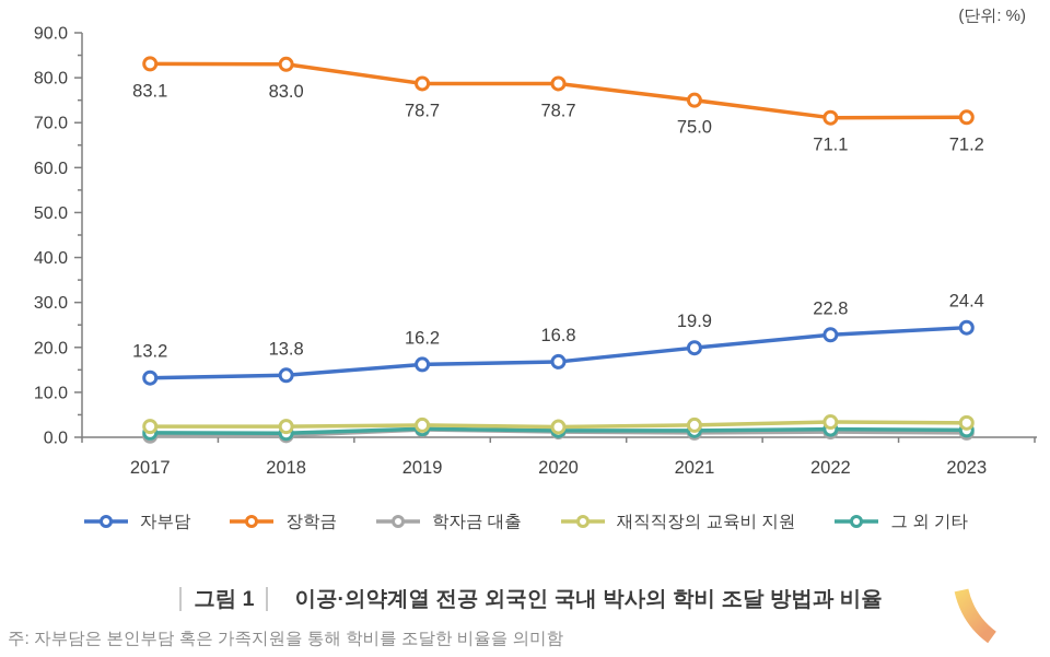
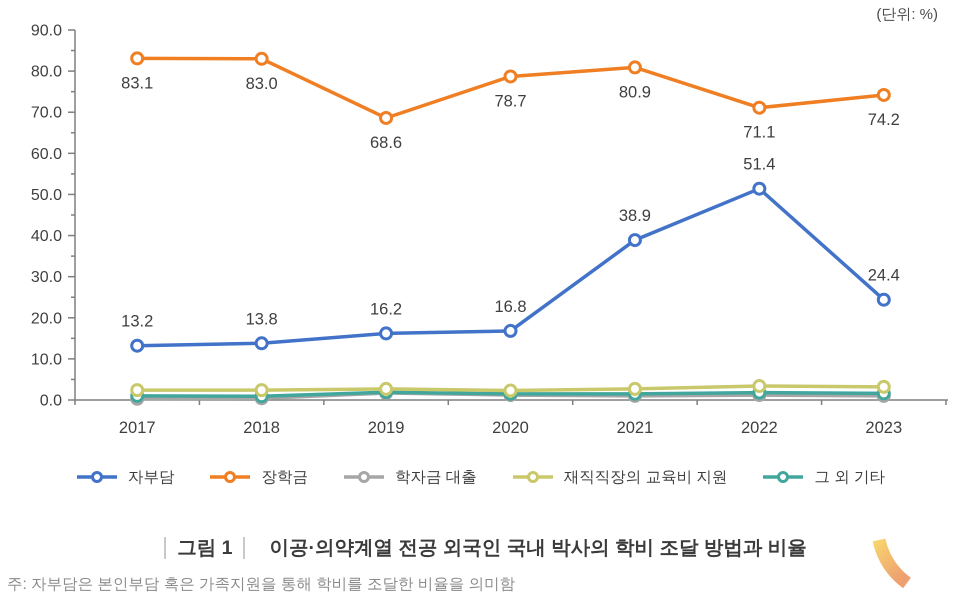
장학금/2019: 78.7 -> 68.6
자부담/2021: 19.9 -> 38.9
장학금/2021: 75.0 -> 80.9
자부담/2022: 22.8 -> 51.4
장학금/2023: 71.2 -> 74.2
